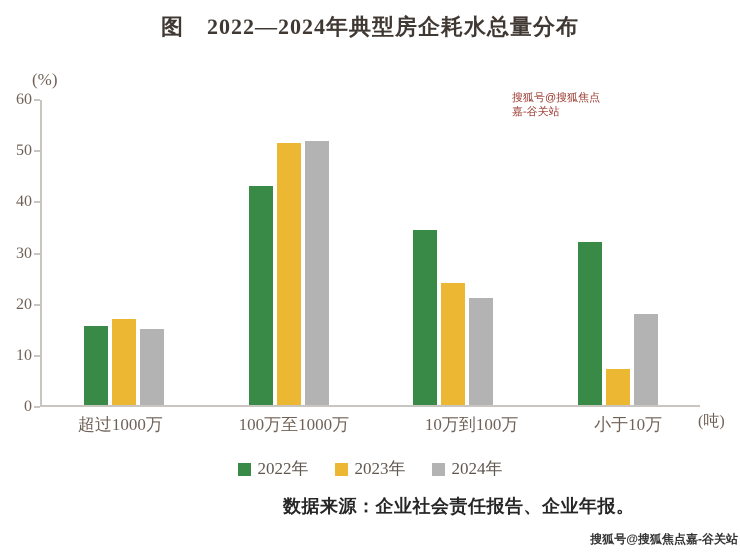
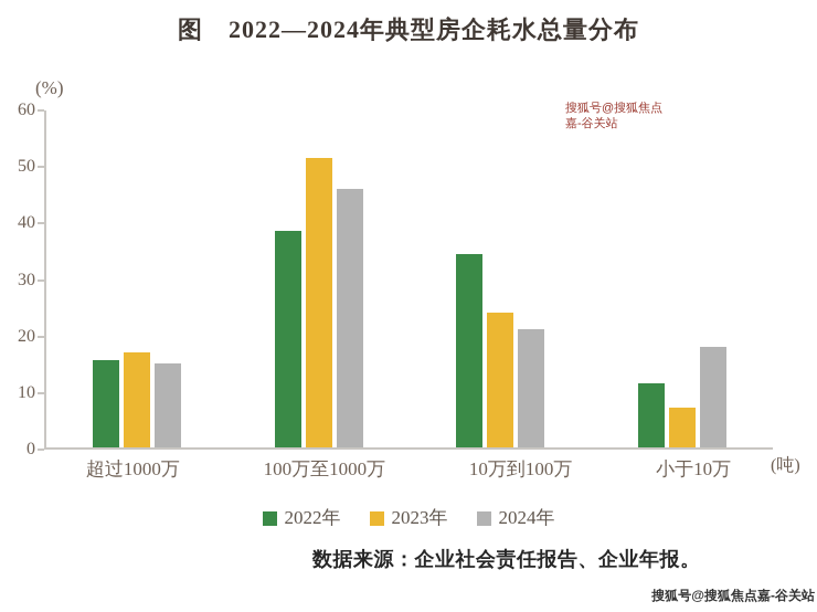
2022年/100万至1000万: 43 -> 38
2024年/100万至1000万: 52 -> 46
2022年/小于10万: 32 -> 12
